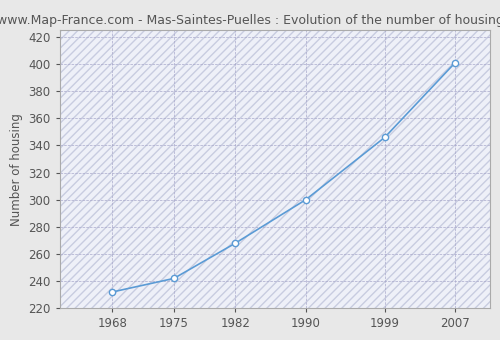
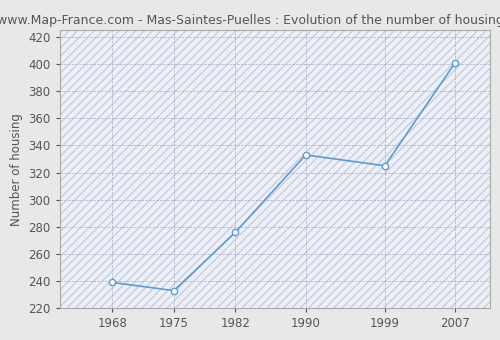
1968: 232 -> 239
1975: 242 -> 233
1982: 268 -> 276
1990: 300 -> 333
1999: 346 -> 325
